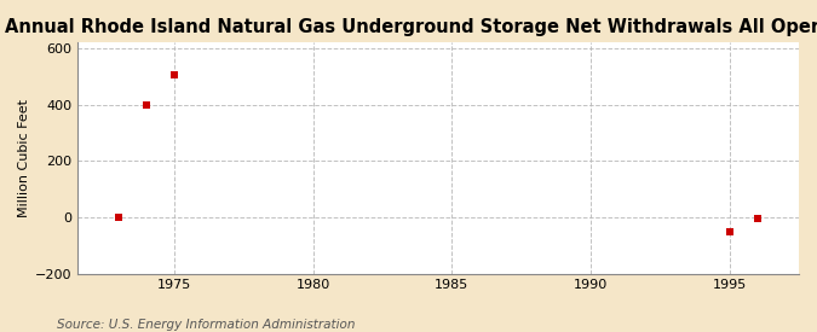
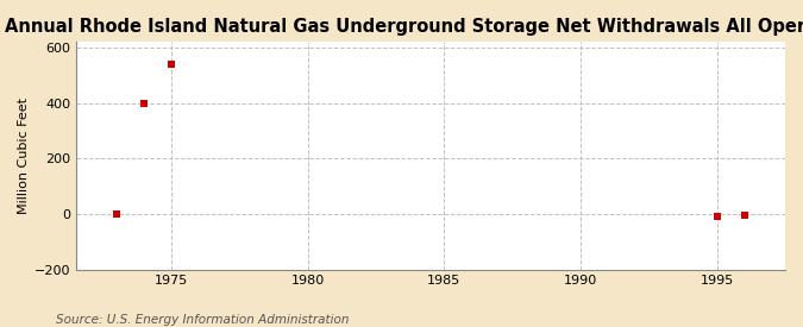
1975: 505 -> 540
1995: -50 -> -10
